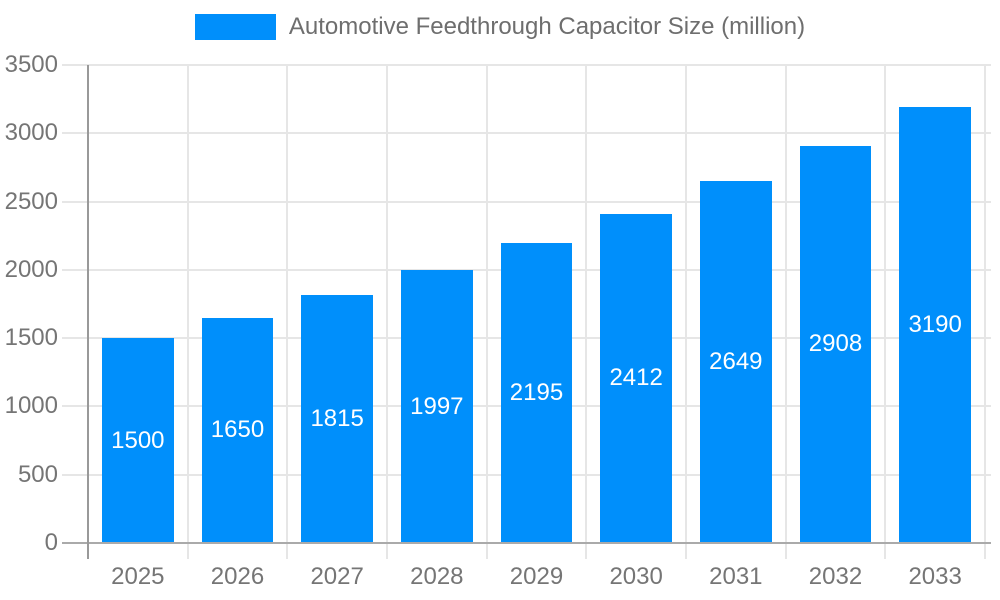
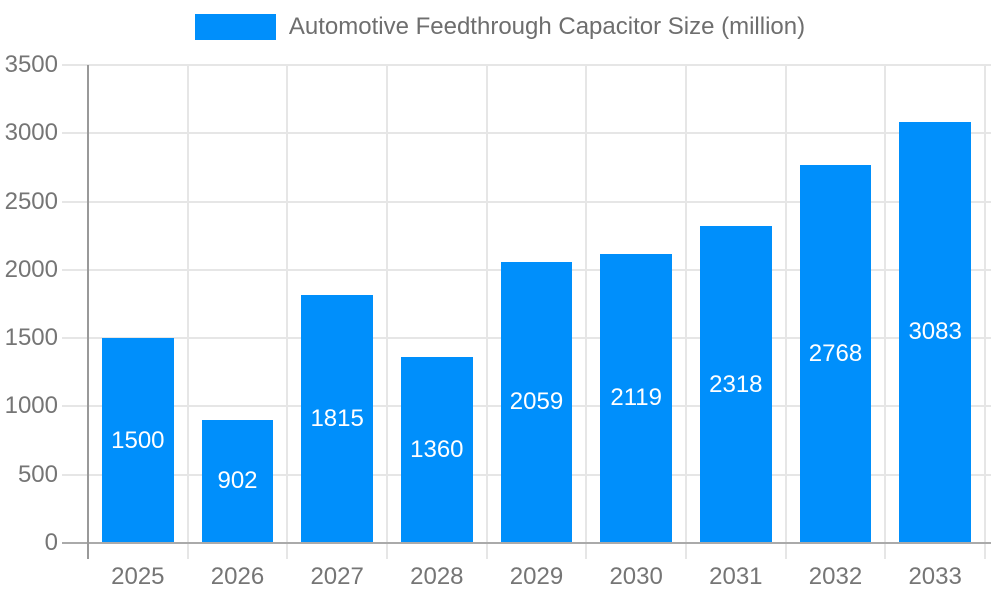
2026: 1650 -> 902
2028: 1997 -> 1360
2029: 2195 -> 2059
2030: 2412 -> 2119
2031: 2649 -> 2318
2032: 2908 -> 2768
2033: 3190 -> 3083
